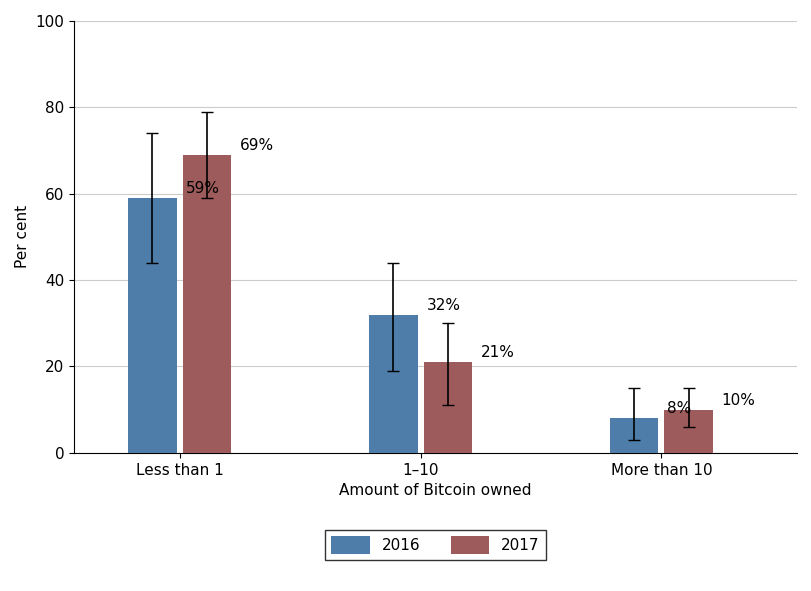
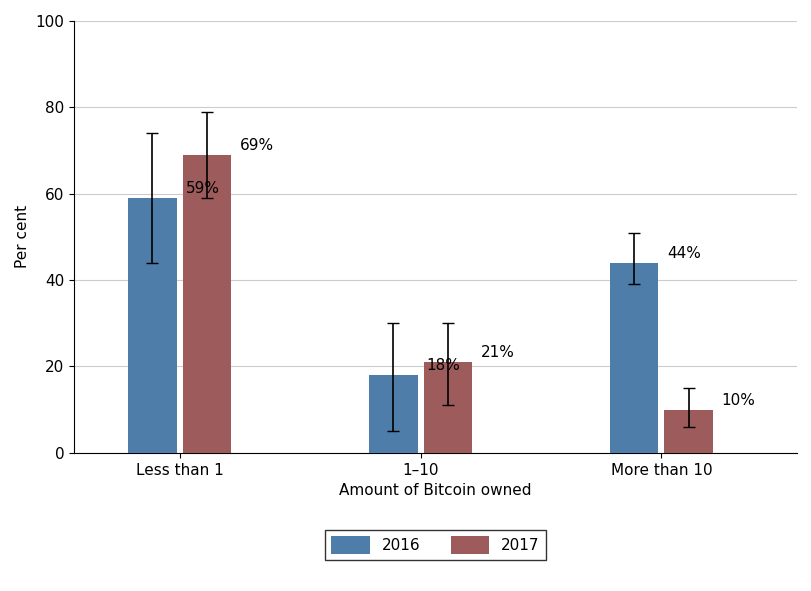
2016/1–10: 32% -> 18%
2016/More than 10: 8% -> 44%
